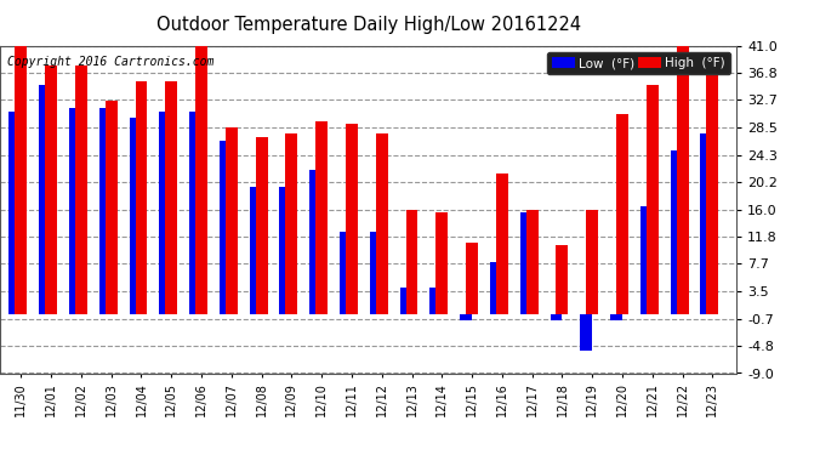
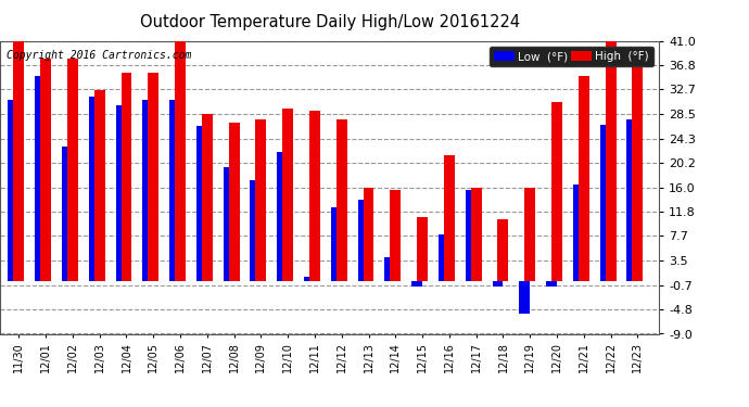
Low (°F)/12/02: 31.5 -> 23.0
Low (°F)/12/09: 19.5 -> 17.2
Low (°F)/12/11: 12.5 -> 0.8
Low (°F)/12/13: 4.0 -> 13.8
Low (°F)/12/22: 25.0 -> 26.6
